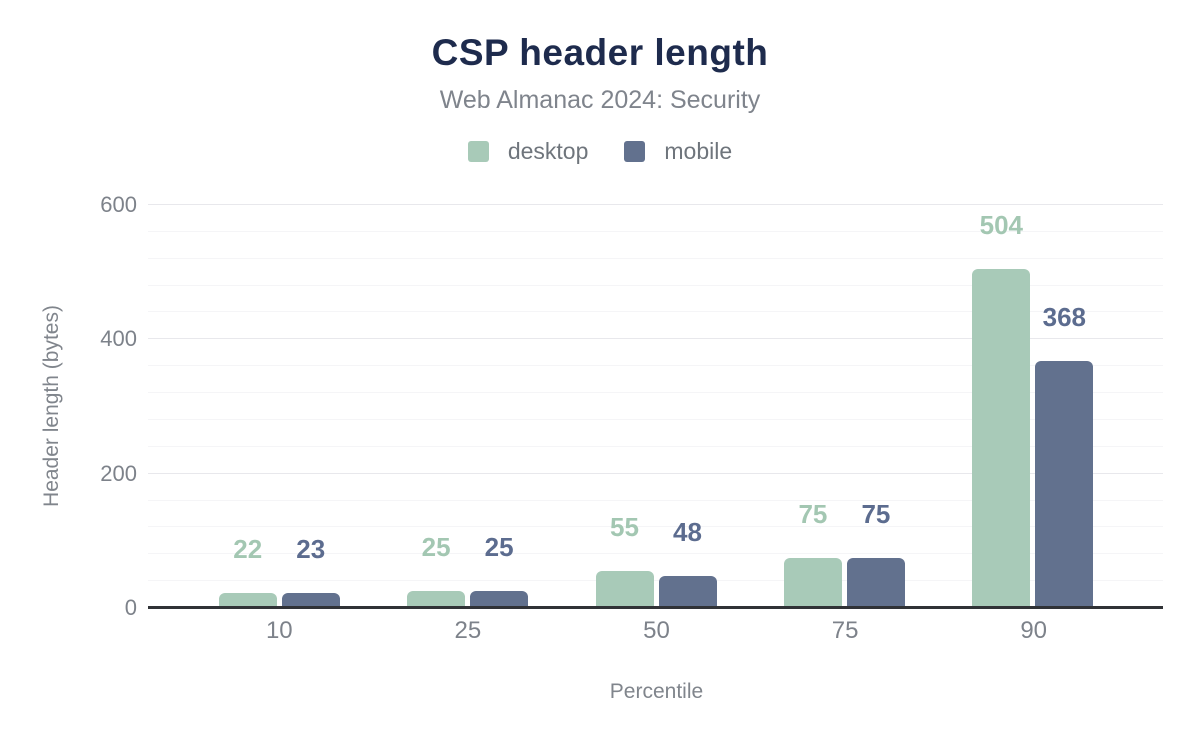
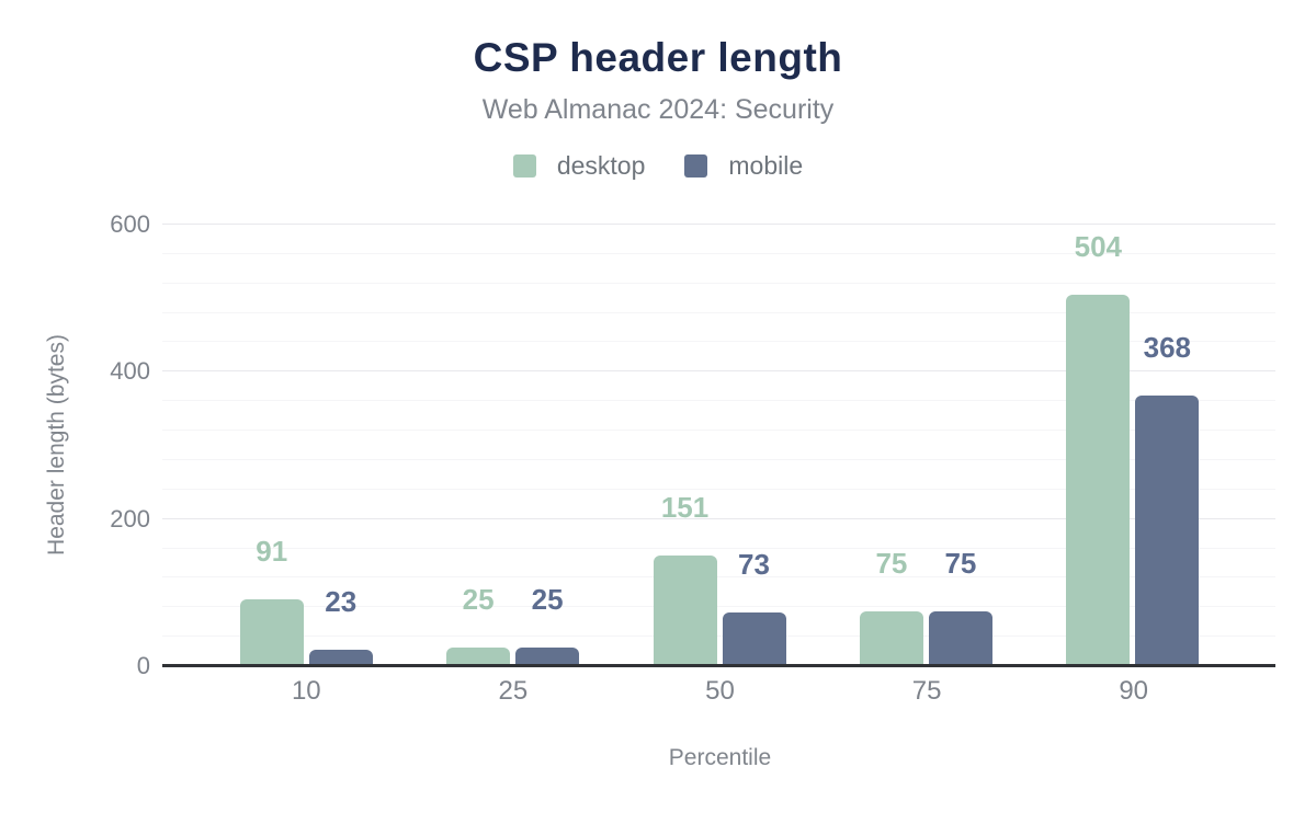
desktop/10: 22 -> 91
desktop/50: 55 -> 151
mobile/50: 48 -> 73
